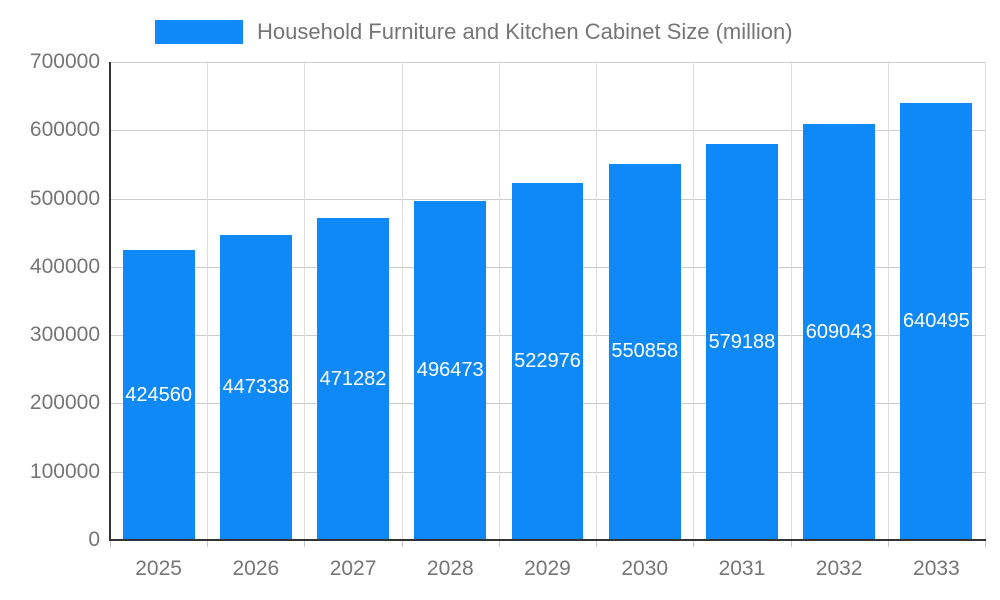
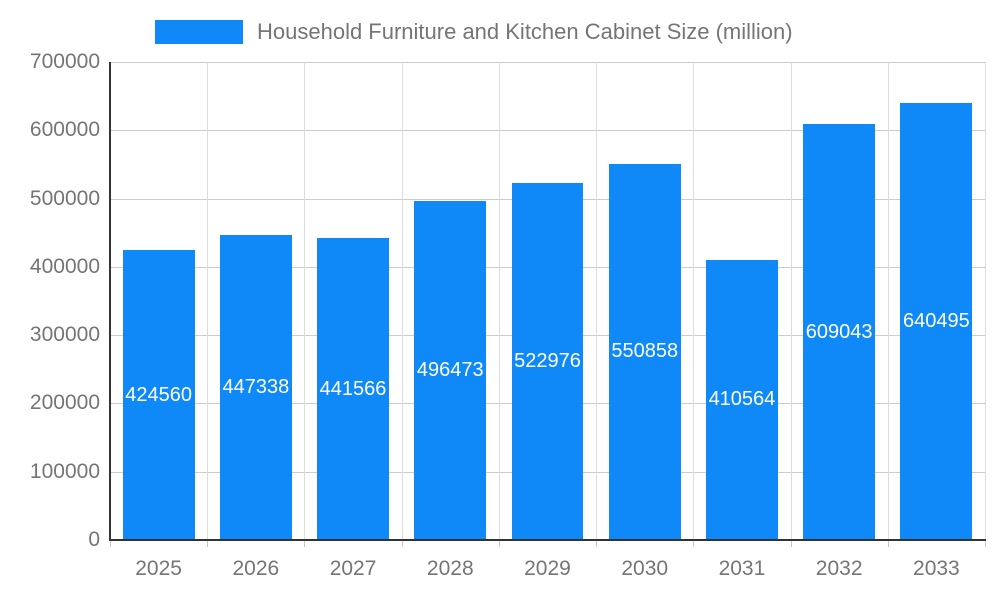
2027: 471282 -> 441566
2031: 579188 -> 410564
